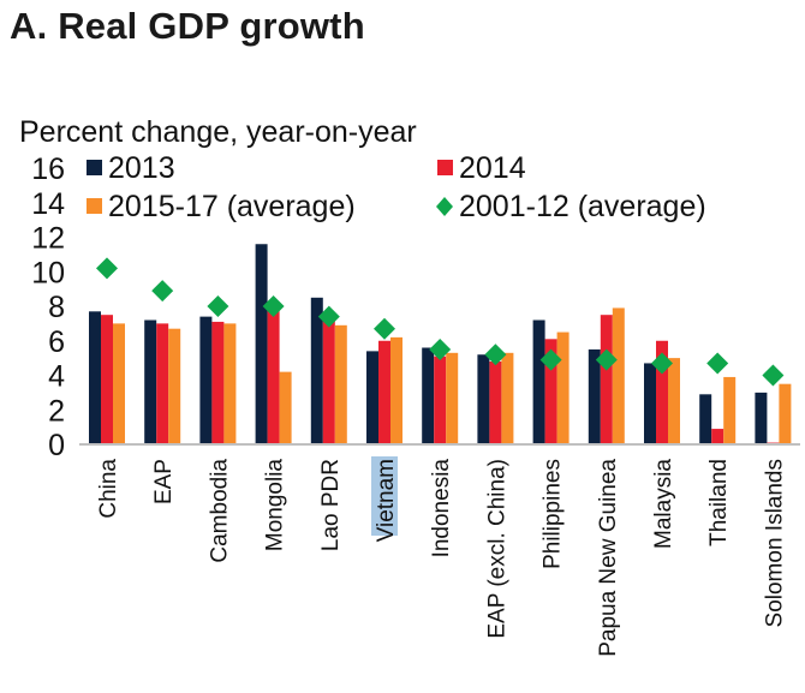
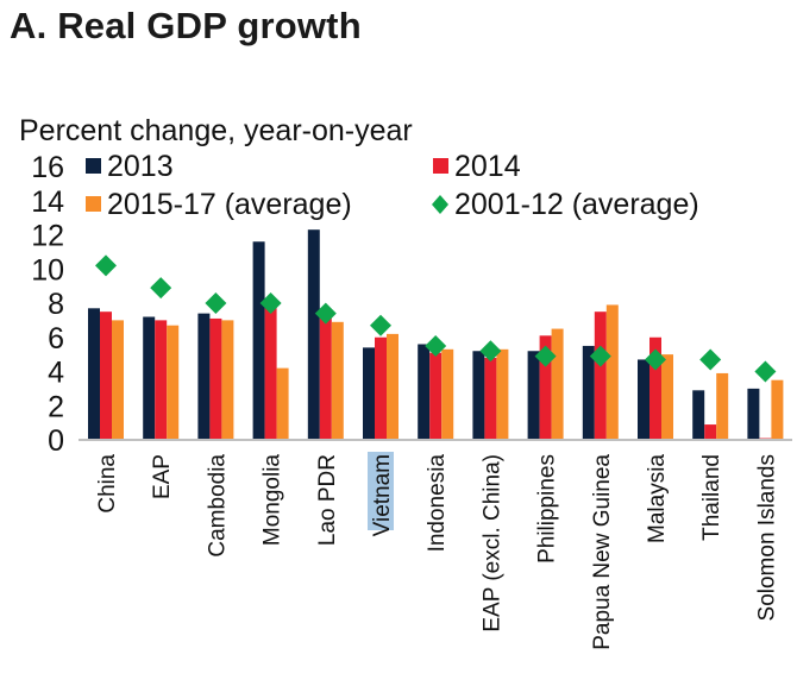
2013/Lao PDR: 8.5 -> 12.3
2013/Philippines: 7.2 -> 5.2
